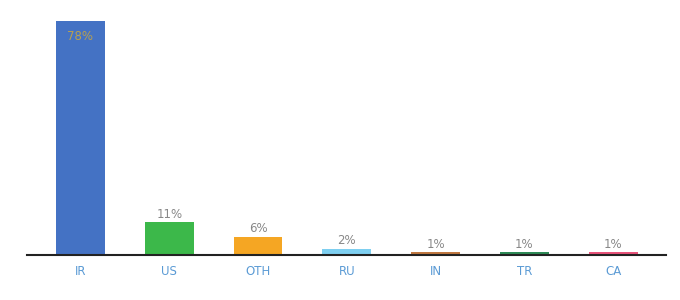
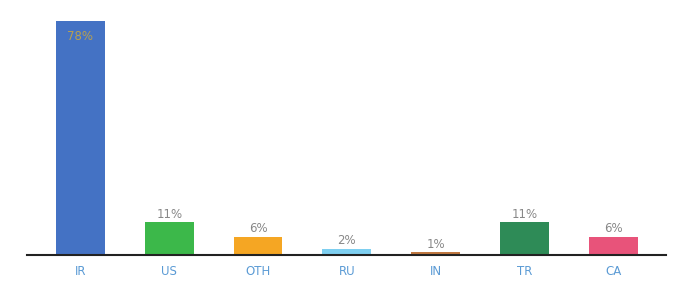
TR: 1% -> 11%
CA: 1% -> 6%
